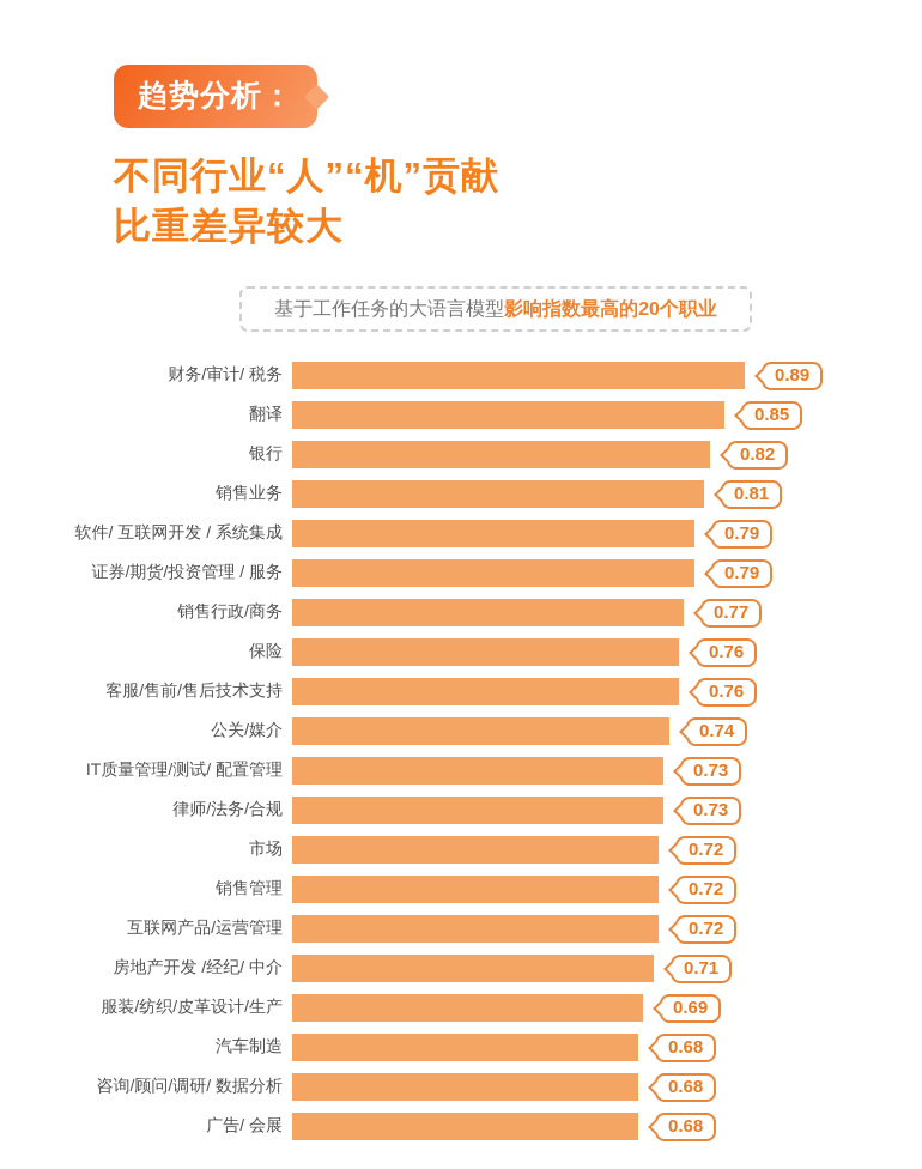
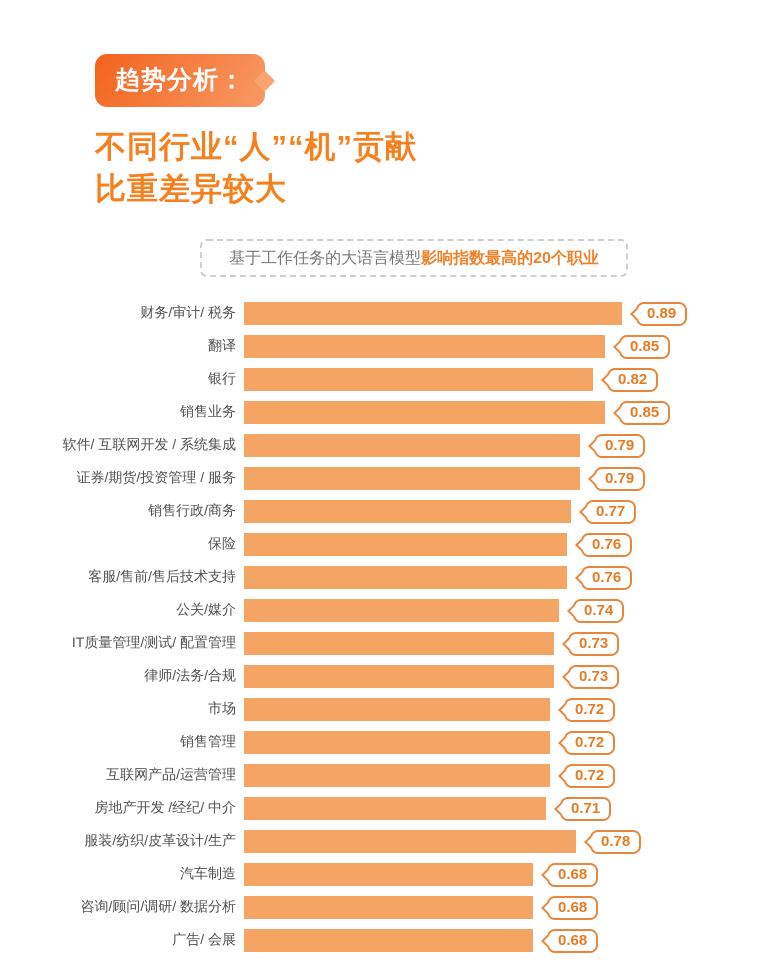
销售业务: 0.81 -> 0.85
服装/纺织/皮革设计/生产: 0.69 -> 0.78
